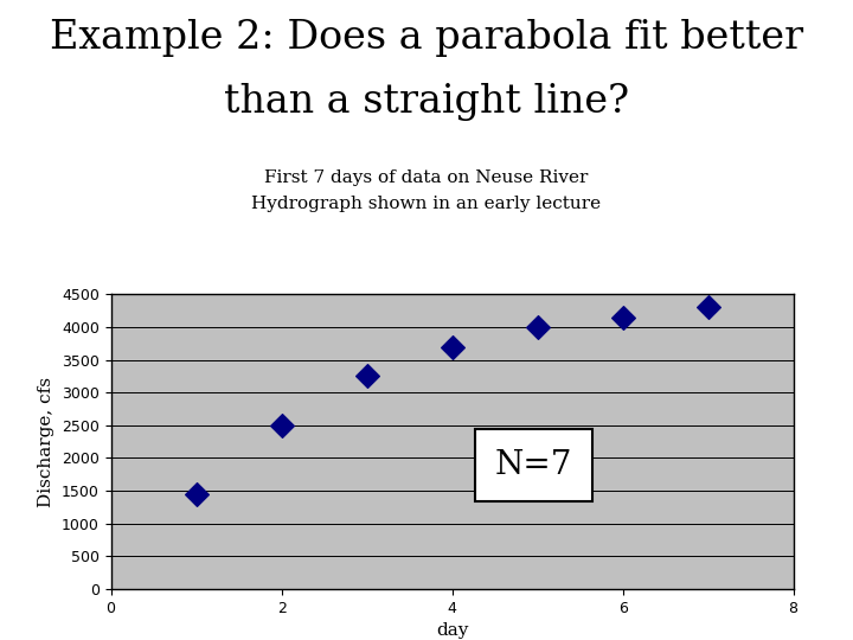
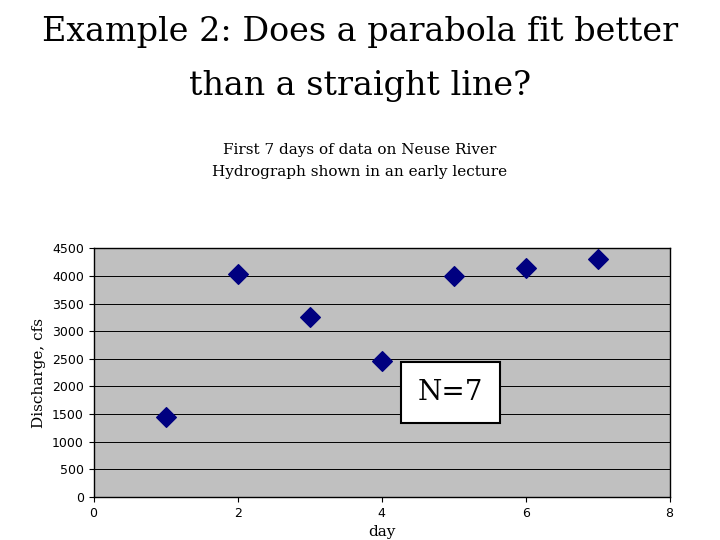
2: 2500 -> 4040
4: 3700 -> 2460
